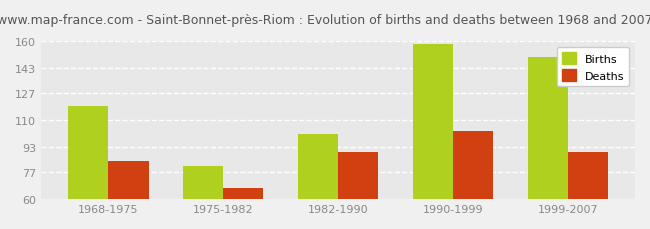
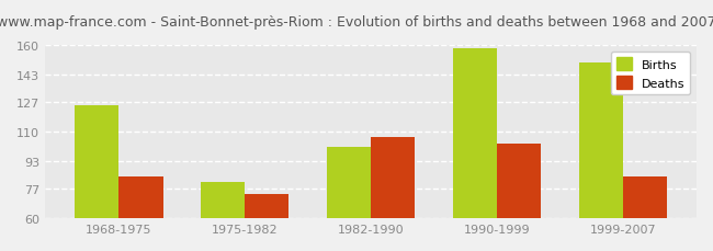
Births/1968-1975: 119 -> 125
Deaths/1975-1982: 67 -> 74
Deaths/1982-1990: 90 -> 107
Deaths/1999-2007: 90 -> 84
